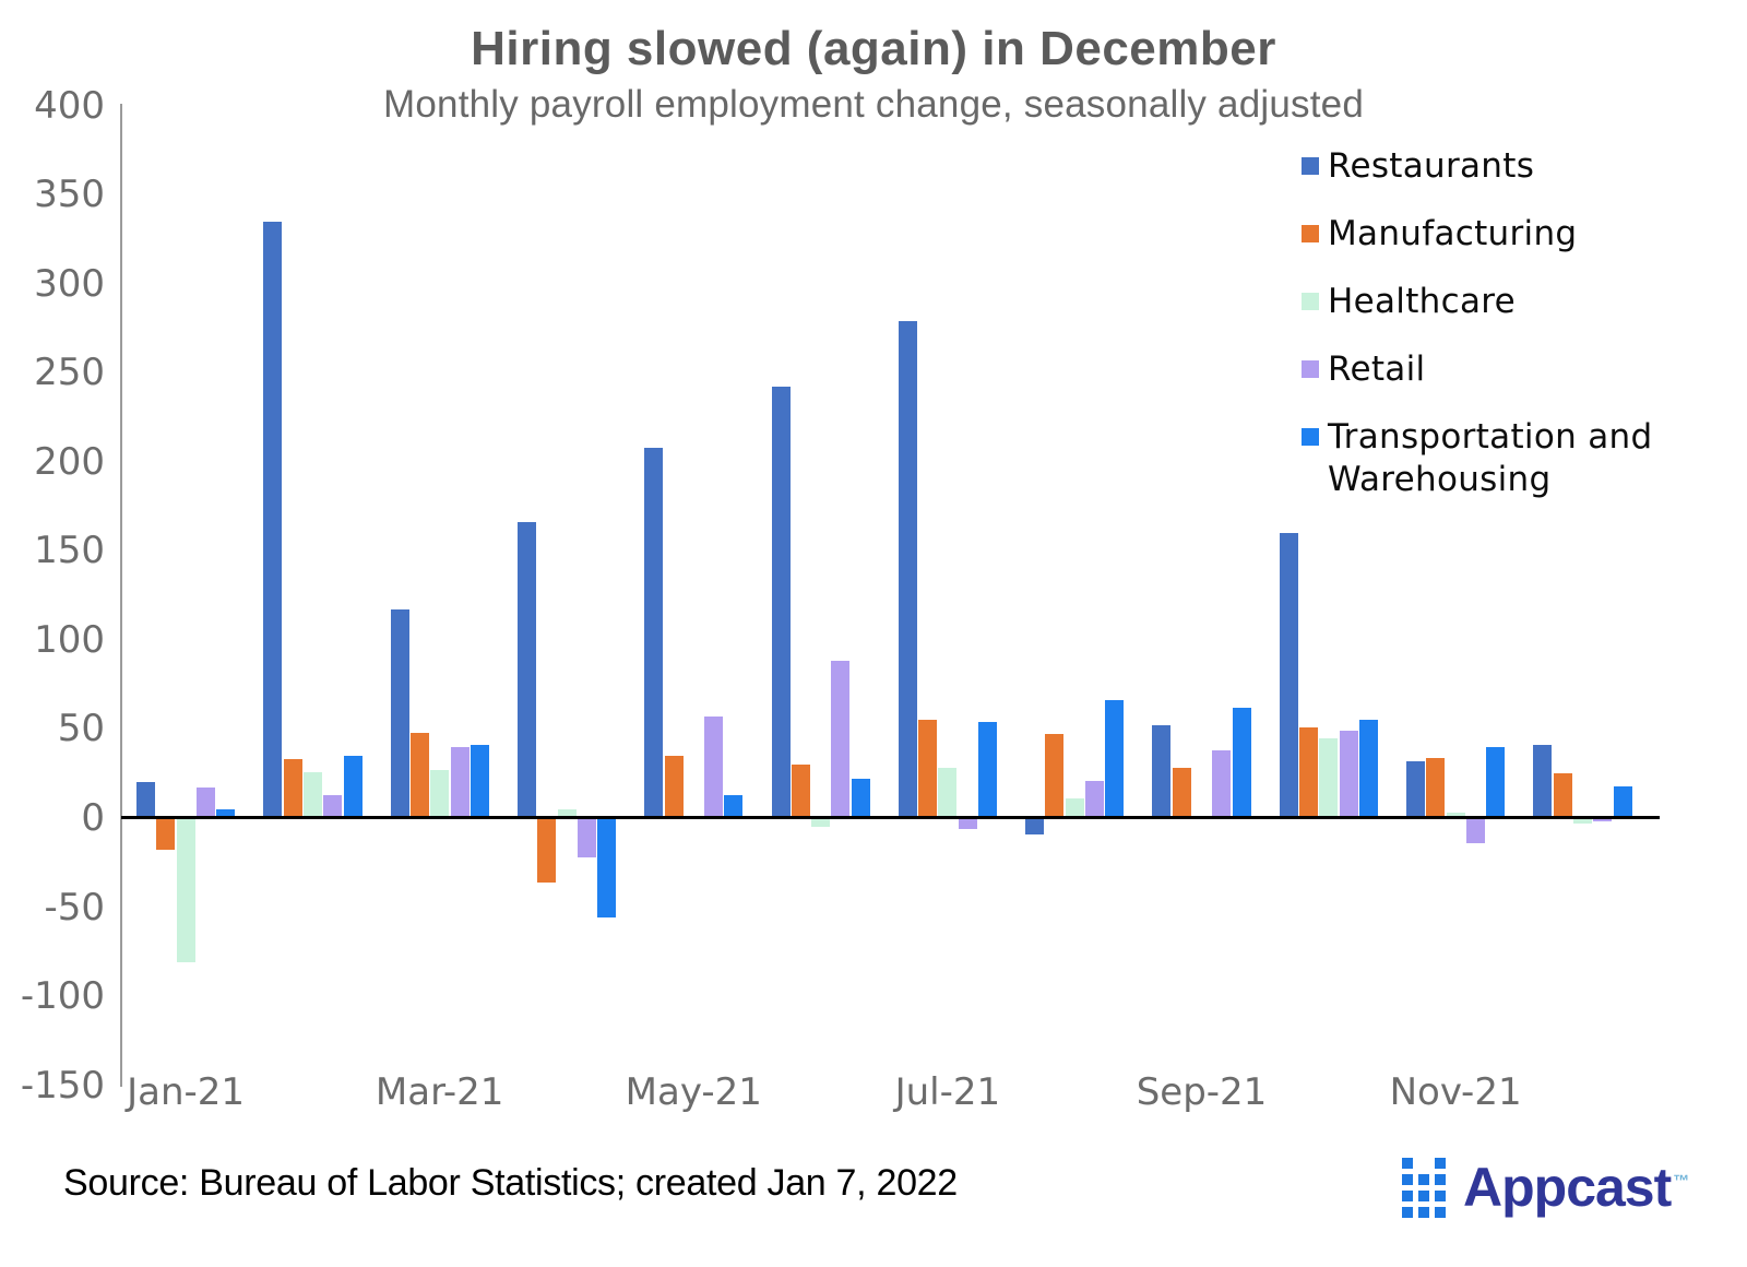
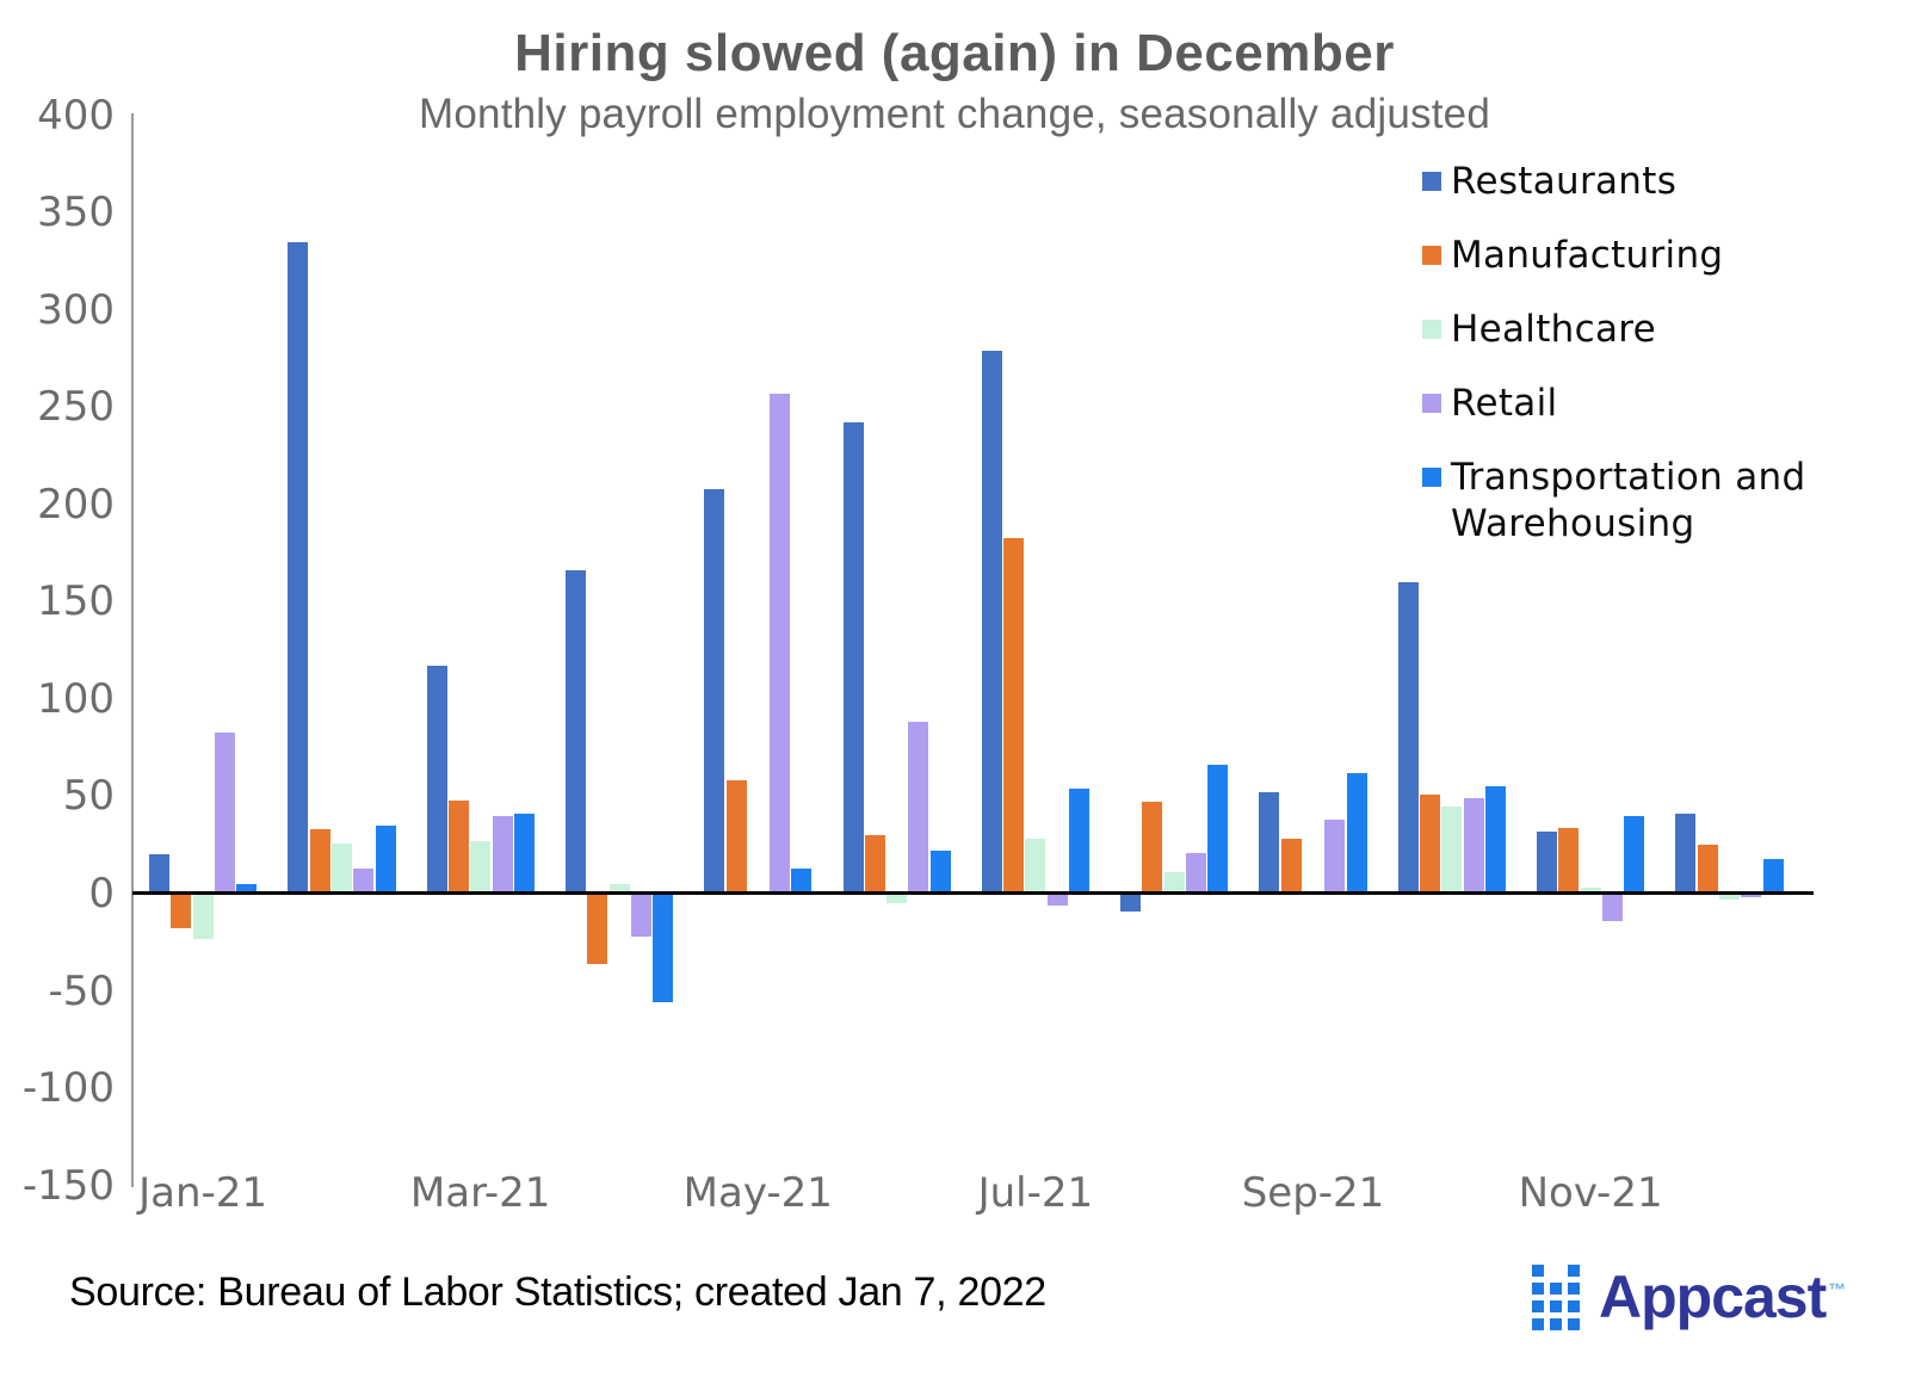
Healthcare/Jan-21: -81 -> -23
Retail/Jan-21: 17 -> 83
Manufacturing/May-21: 35 -> 58
Retail/May-21: 57 -> 257
Manufacturing/Jul-21: 55 -> 183
